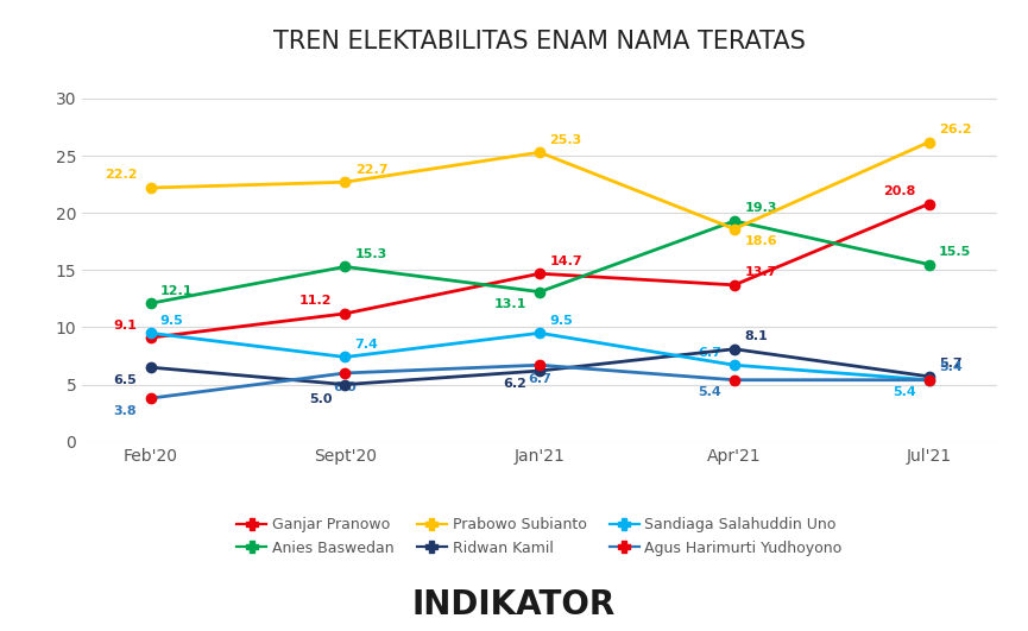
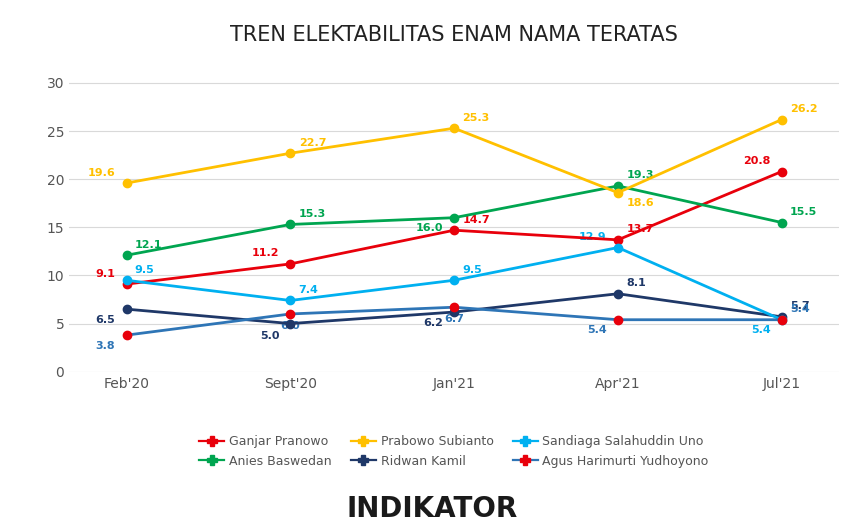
Prabowo Subianto/Feb'20: 22.2 -> 19.6
Anies Baswedan/Jan'21: 13.1 -> 16.0
Sandiaga Salahuddin Uno/Apr'21: 6.7 -> 12.9
